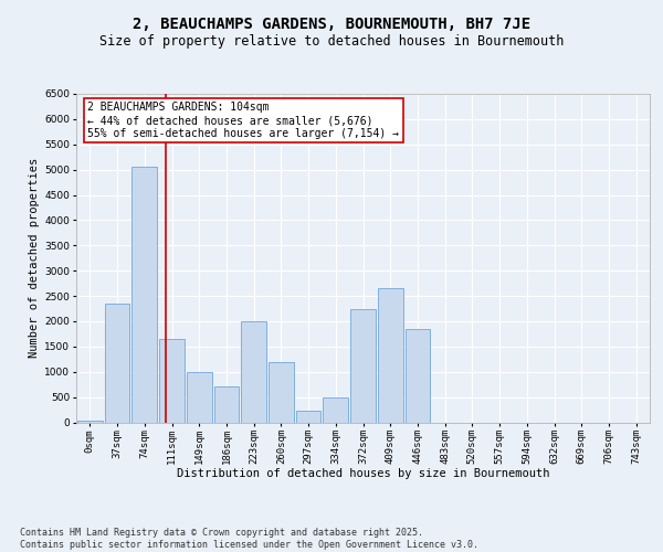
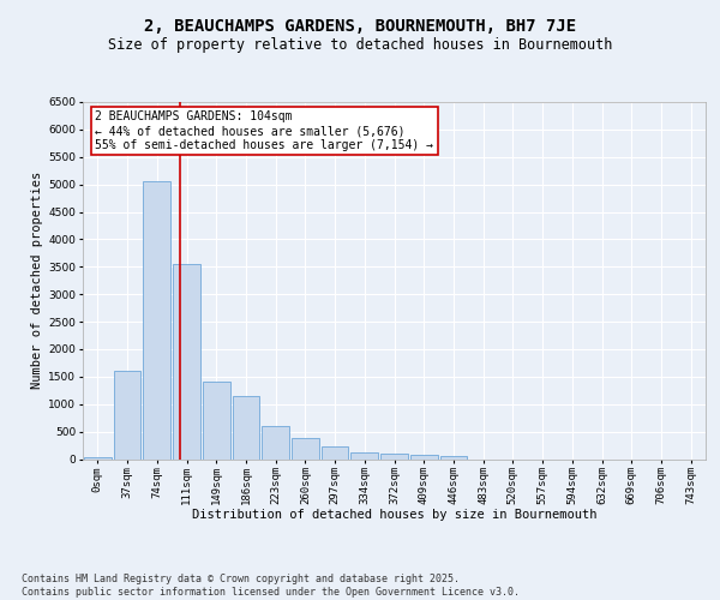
37sqm: 2350 -> 1600
111sqm: 1650 -> 3550
149sqm: 1000 -> 1400
186sqm: 700 -> 1150
223sqm: 2000 -> 600
260sqm: 1200 -> 390
334sqm: 500 -> 130
372sqm: 2250 -> 100
409sqm: 2650 -> 80
446sqm: 1850 -> 50
